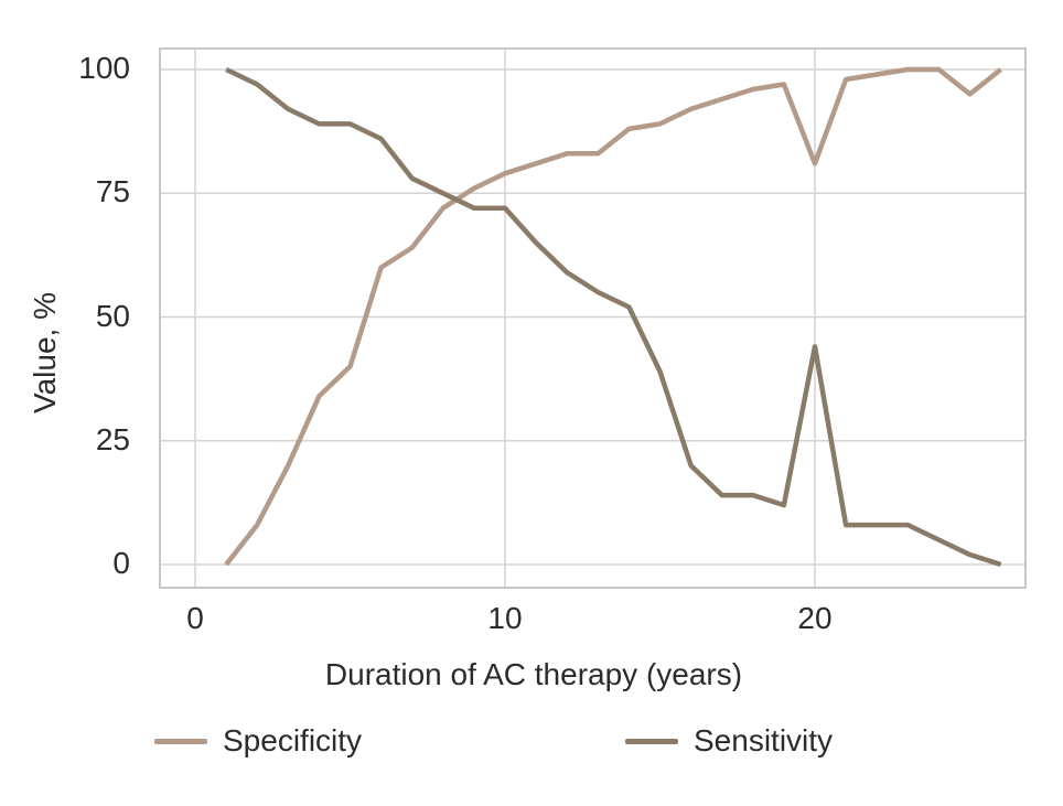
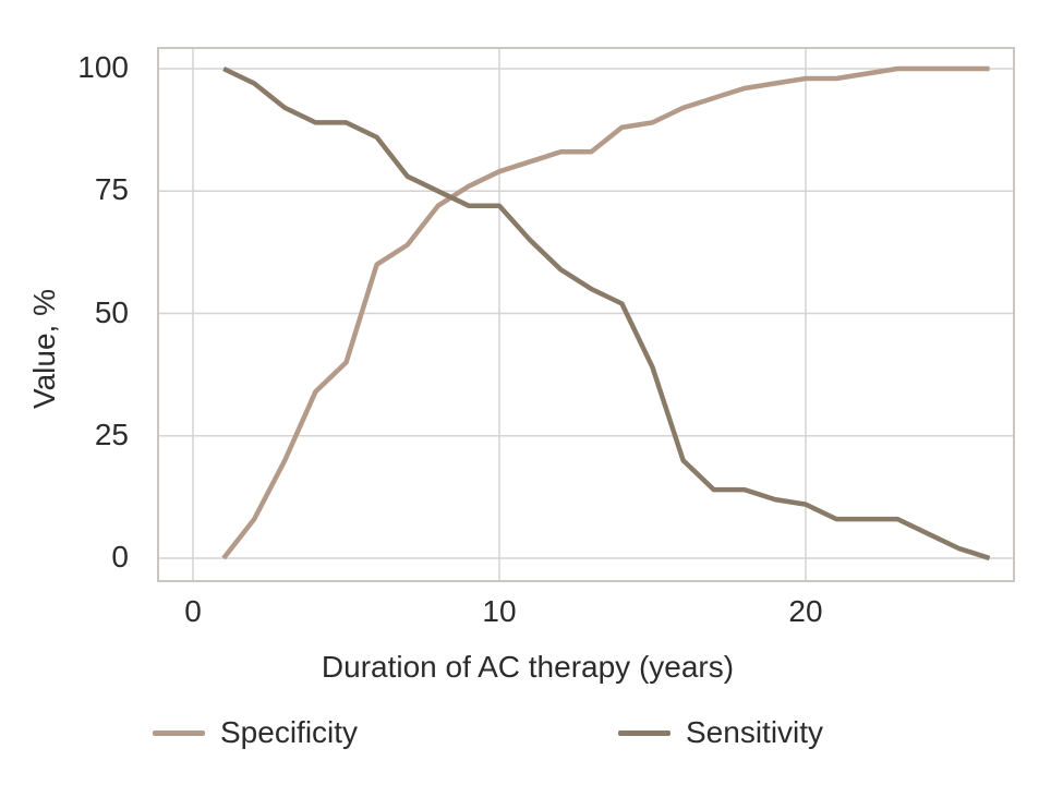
Specificity/20: 81 -> 98
Sensitivity/20: 44 -> 11
Specificity/25: 95 -> 100
